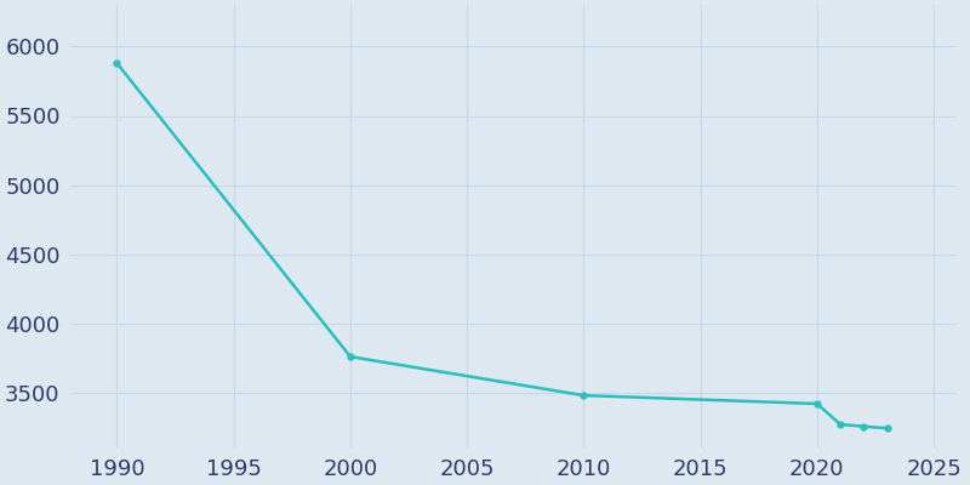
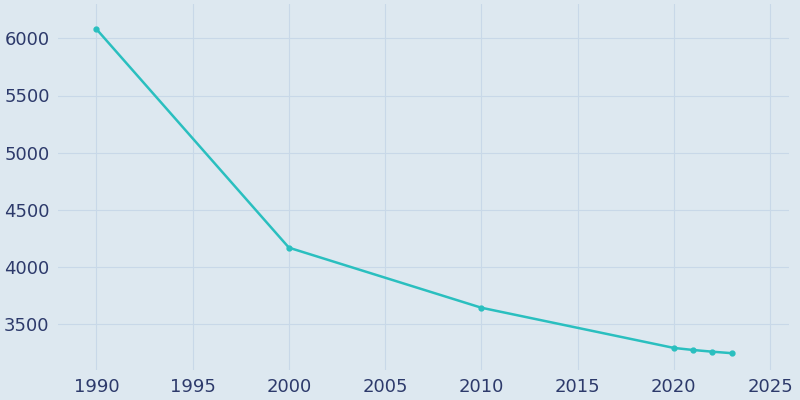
1990: 5880 -> 6080
2000: 3760 -> 4170
2010: 3480 -> 3640
2020: 3420 -> 3290
